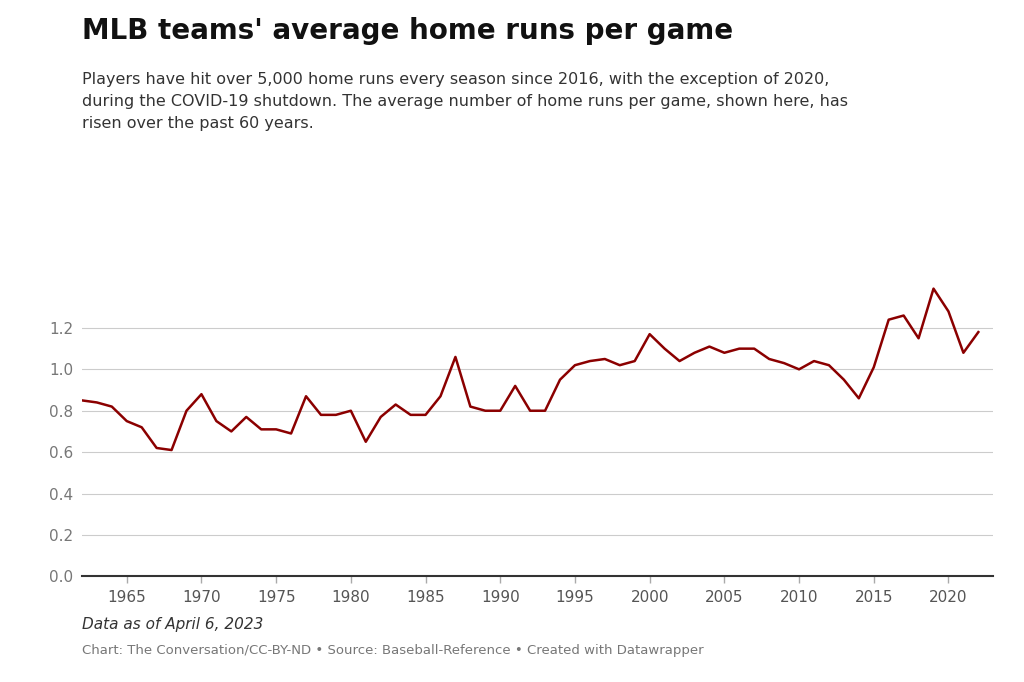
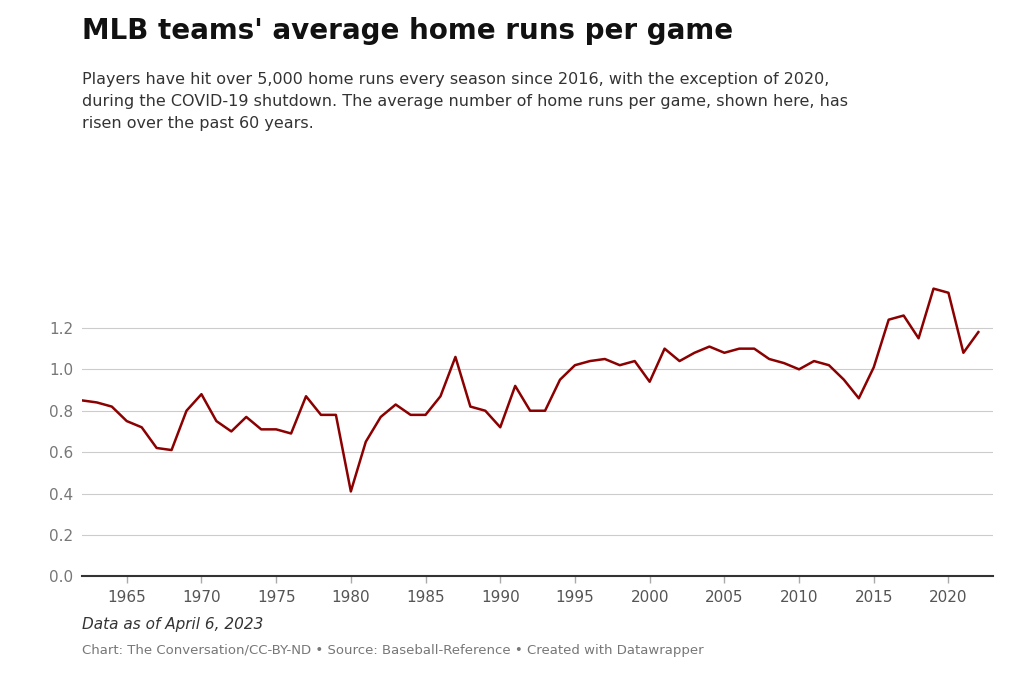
1980: 0.80 -> 0.41
1990: 0.80 -> 0.72
2000: 1.17 -> 0.94
2020: 1.28 -> 1.37
